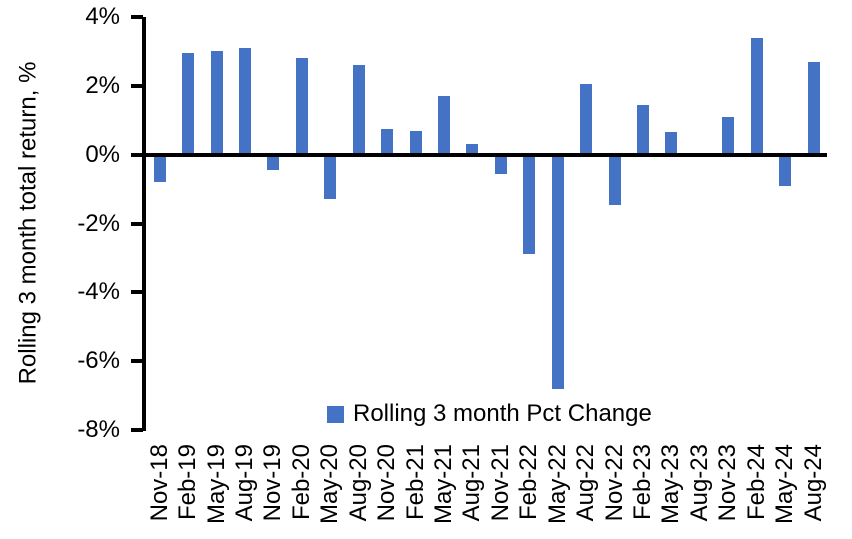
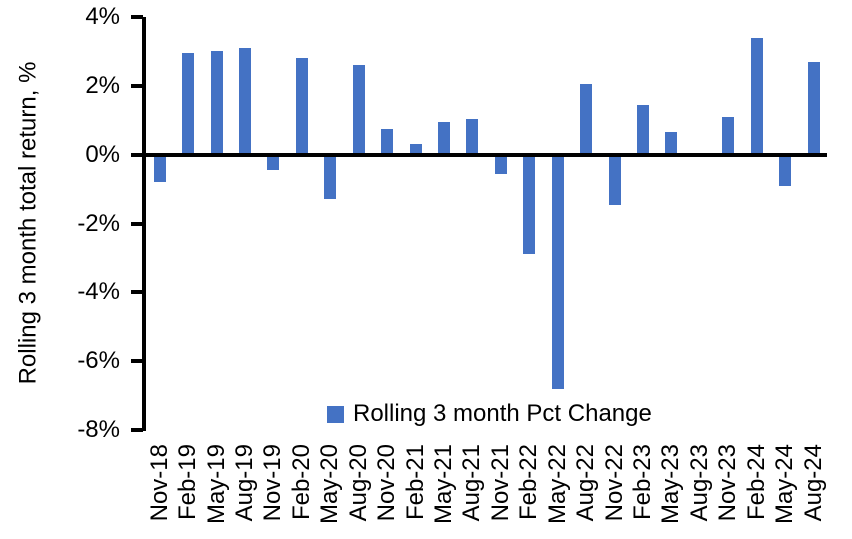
Feb-21: 0.7% -> 0.3%
May-21: 1.7% -> 0.9%
Aug-21: 0.3% -> 1.1%
